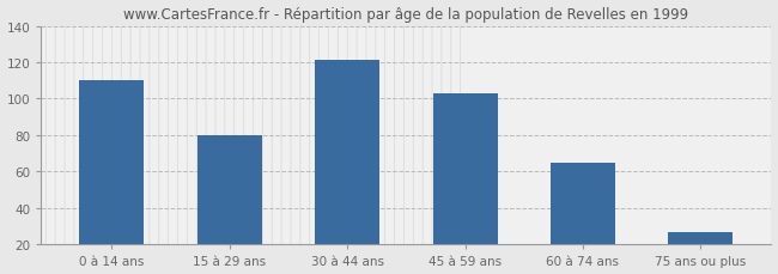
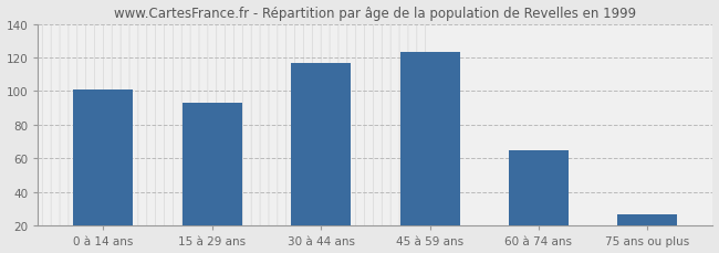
0 à 14 ans: 110 -> 101
15 à 29 ans: 80 -> 93
30 à 44 ans: 121 -> 117
45 à 59 ans: 103 -> 123
